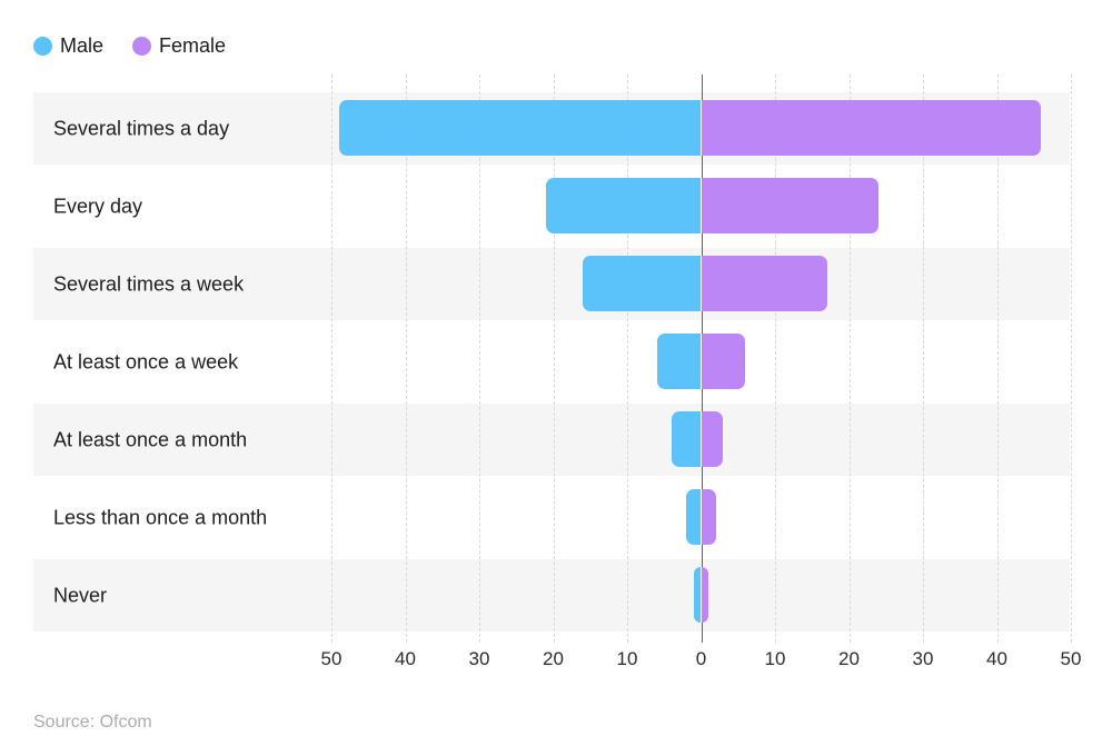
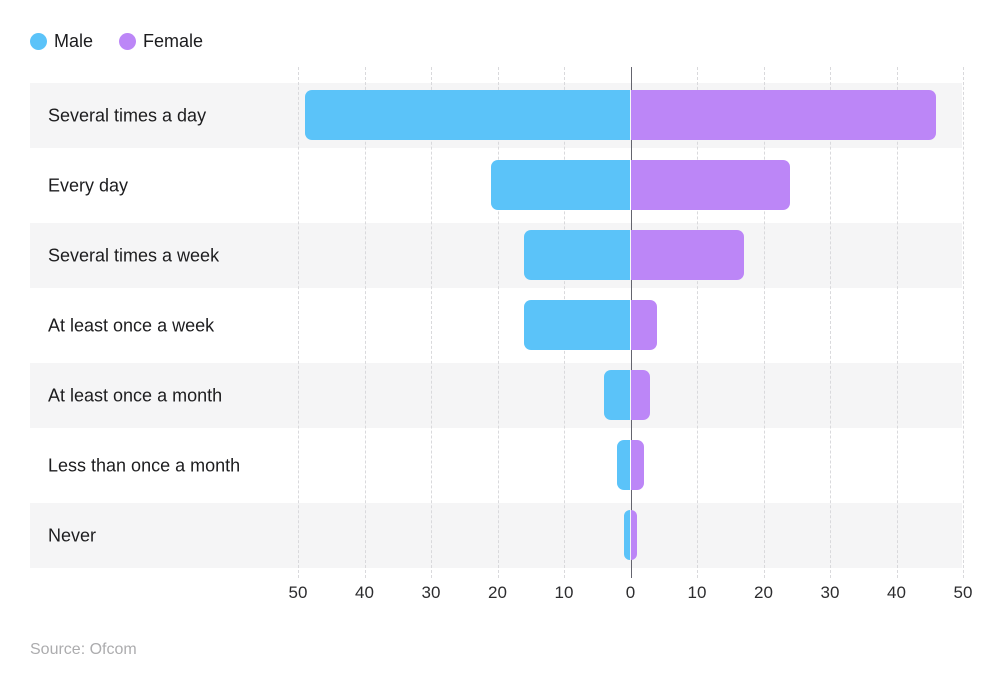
Male/At least once a week: 6 -> 16
Female/At least once a week: 6 -> 4
